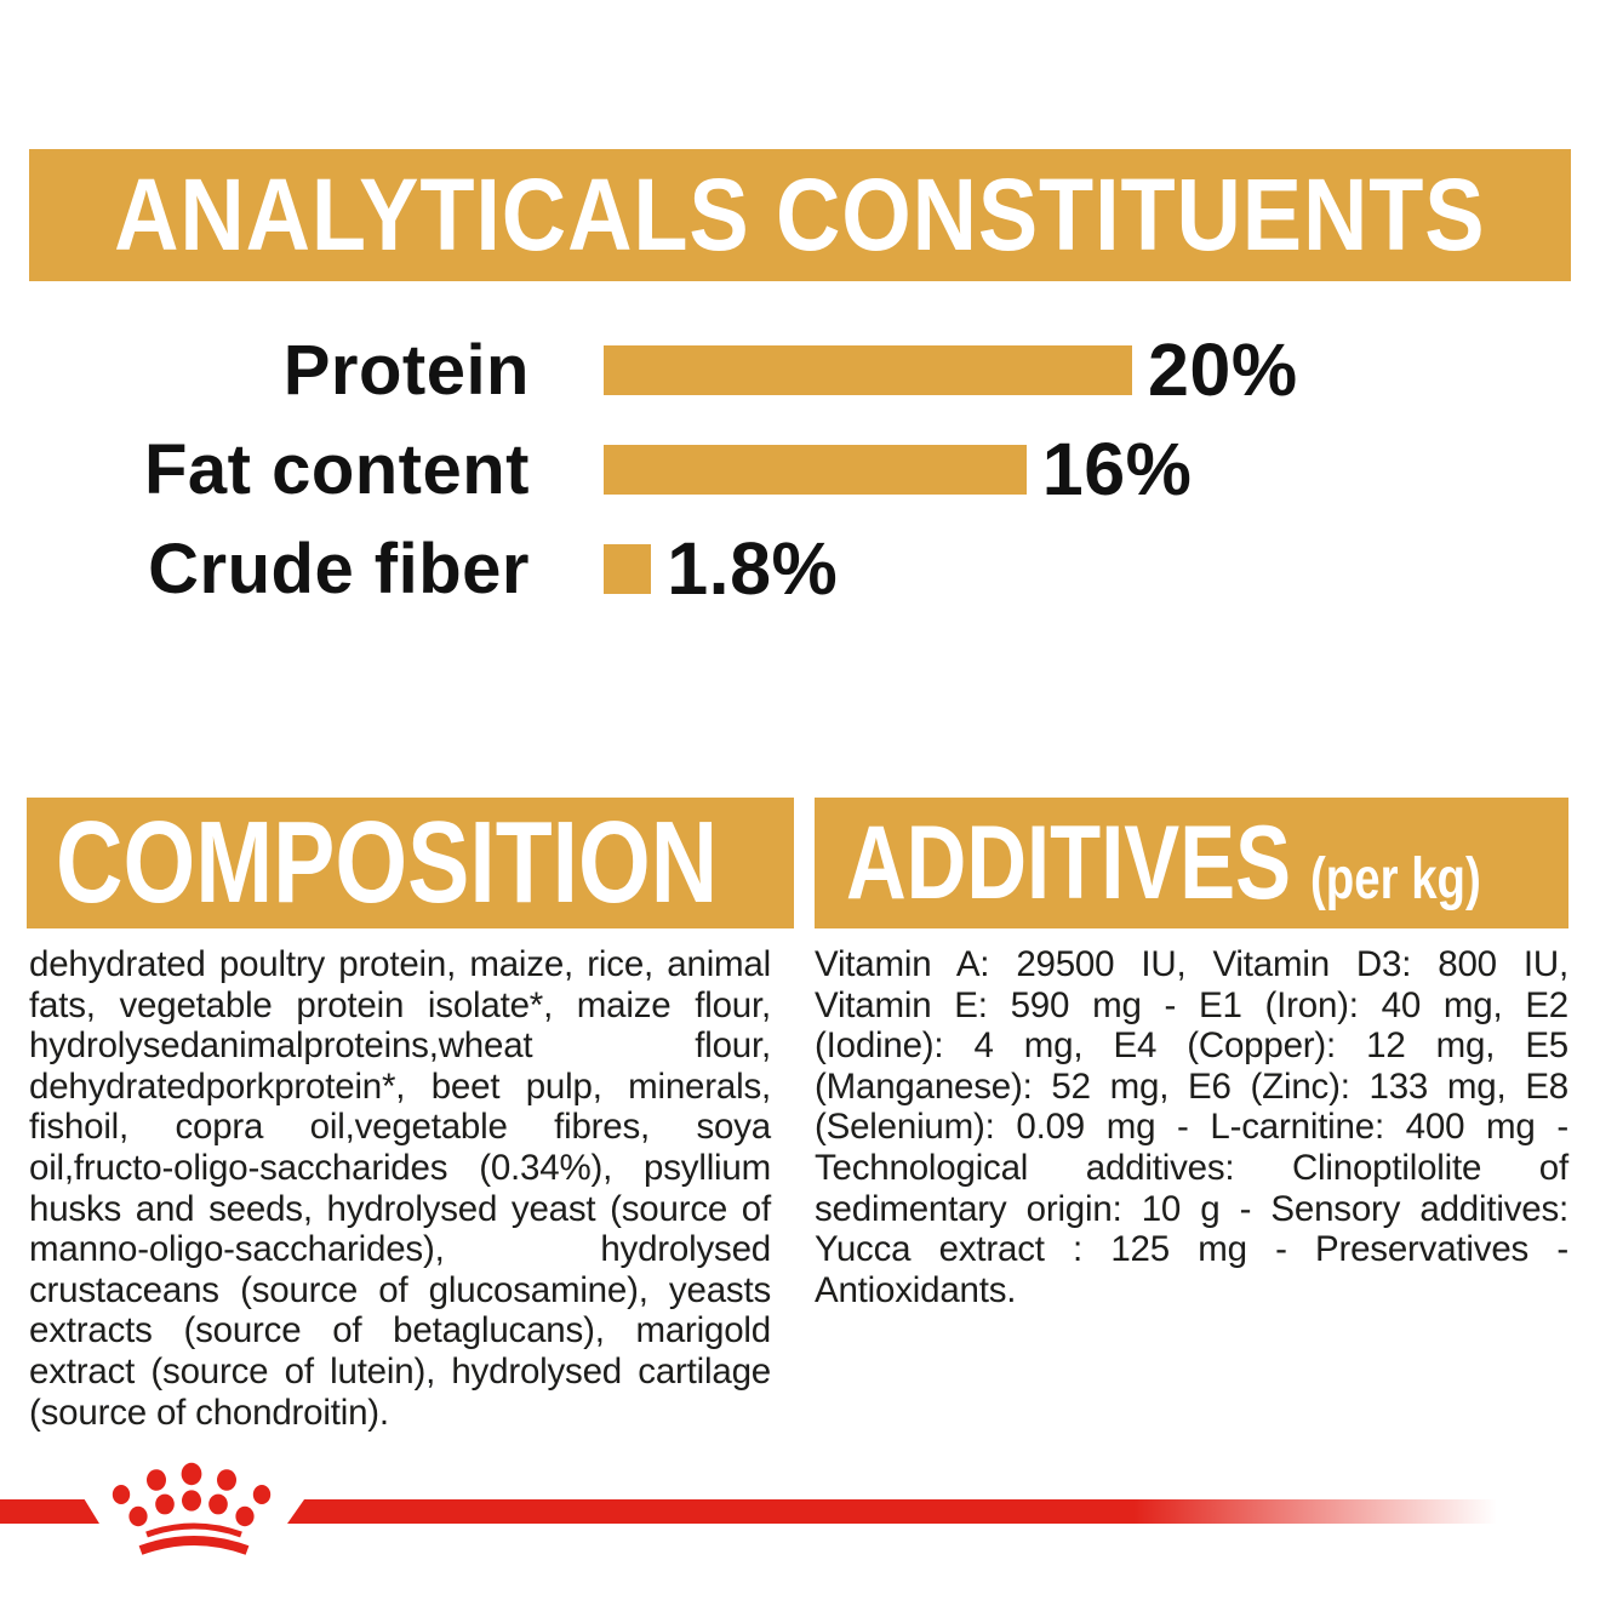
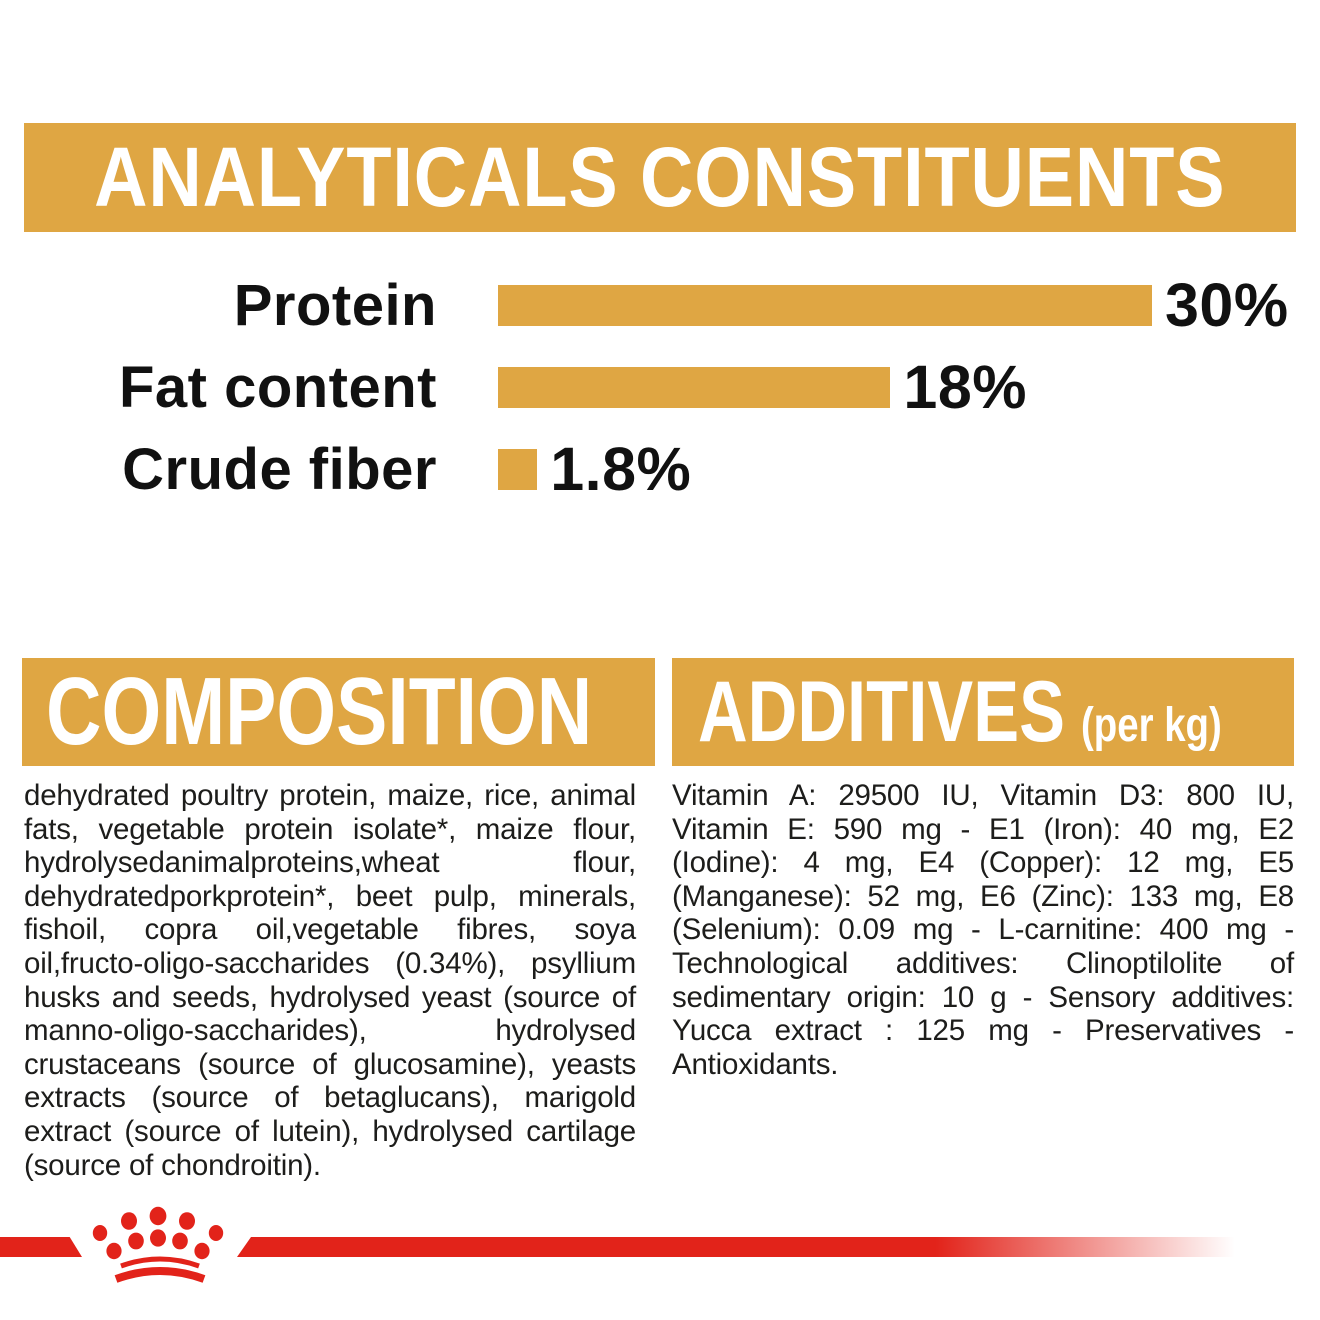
Protein: 20% -> 30%
Fat content: 16% -> 18%
